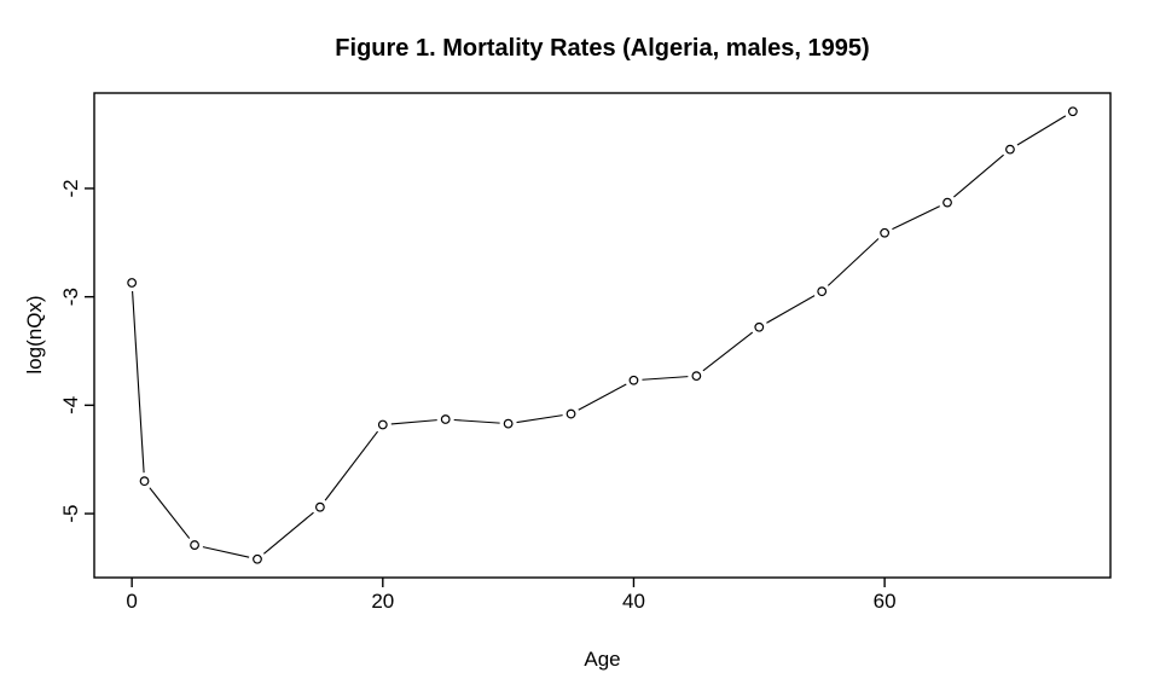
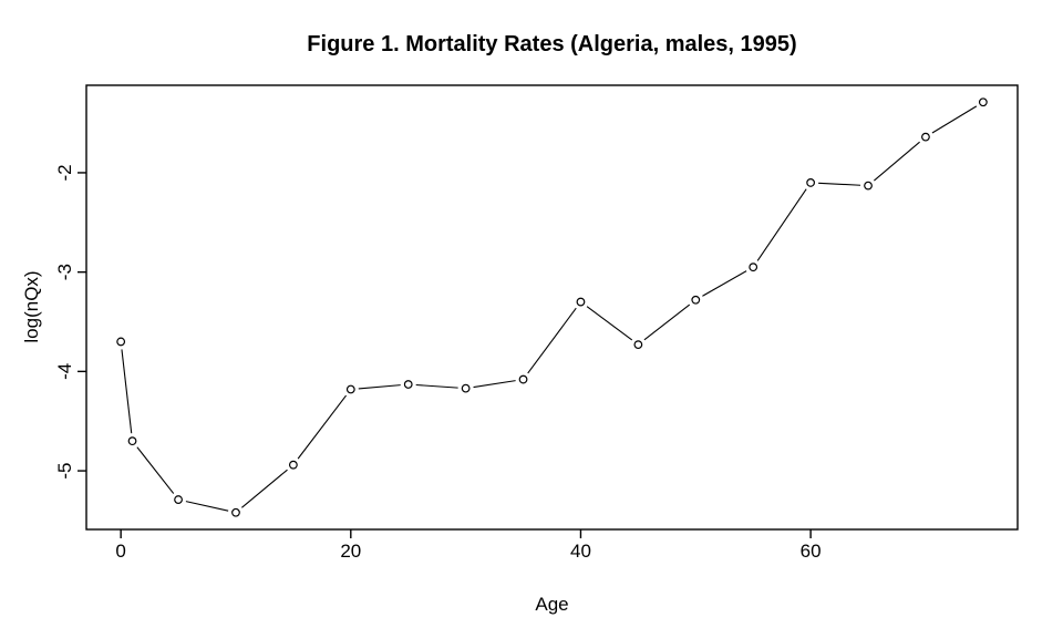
0: -2.9 -> -3.7
40: -3.8 -> -3.3
60: -2.4 -> -2.1
